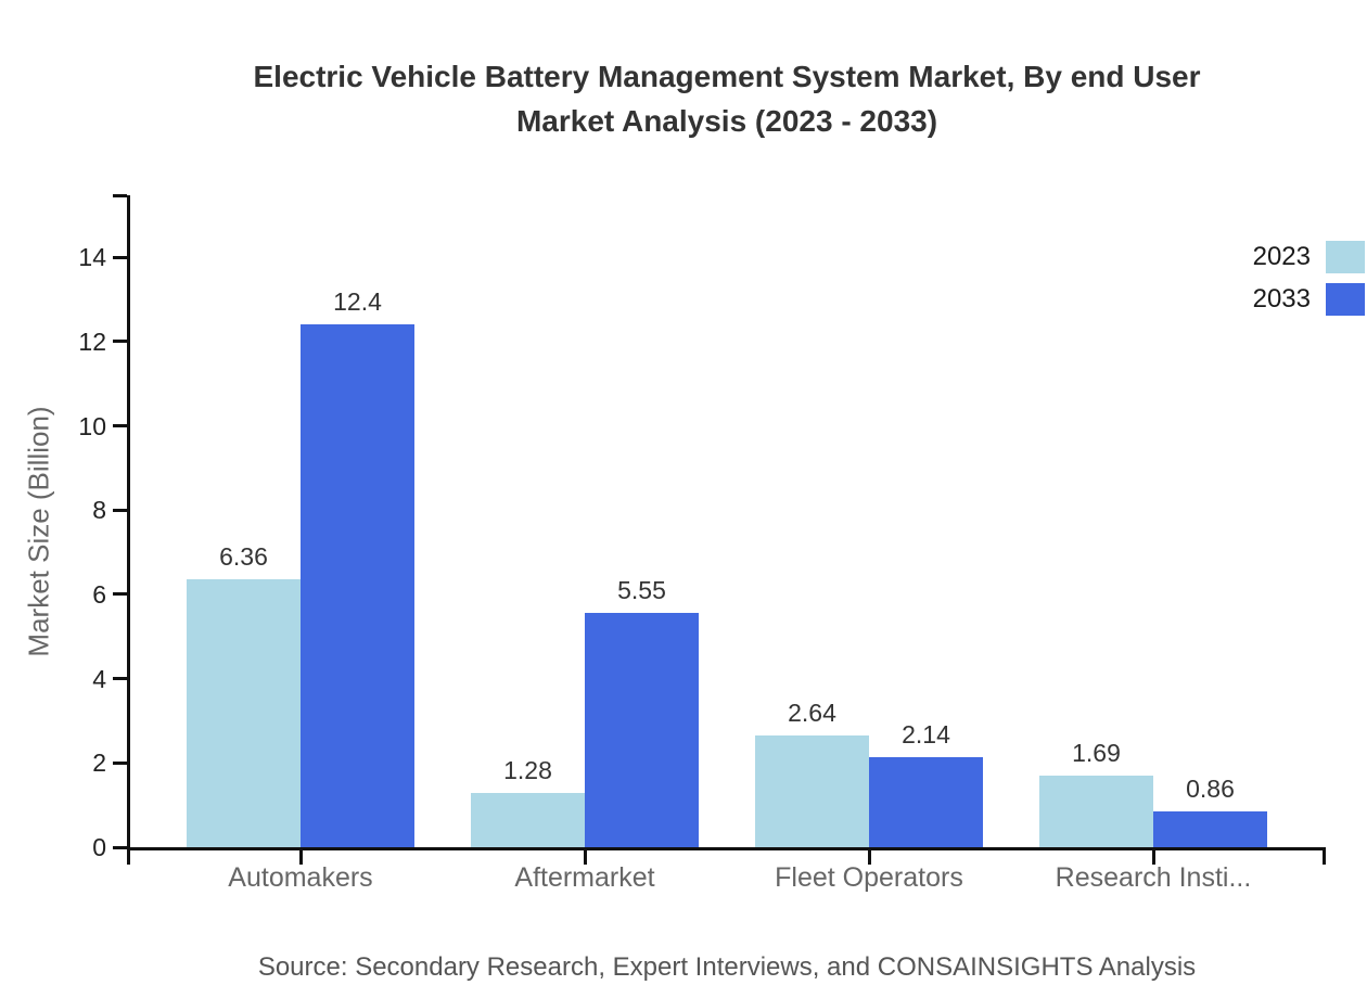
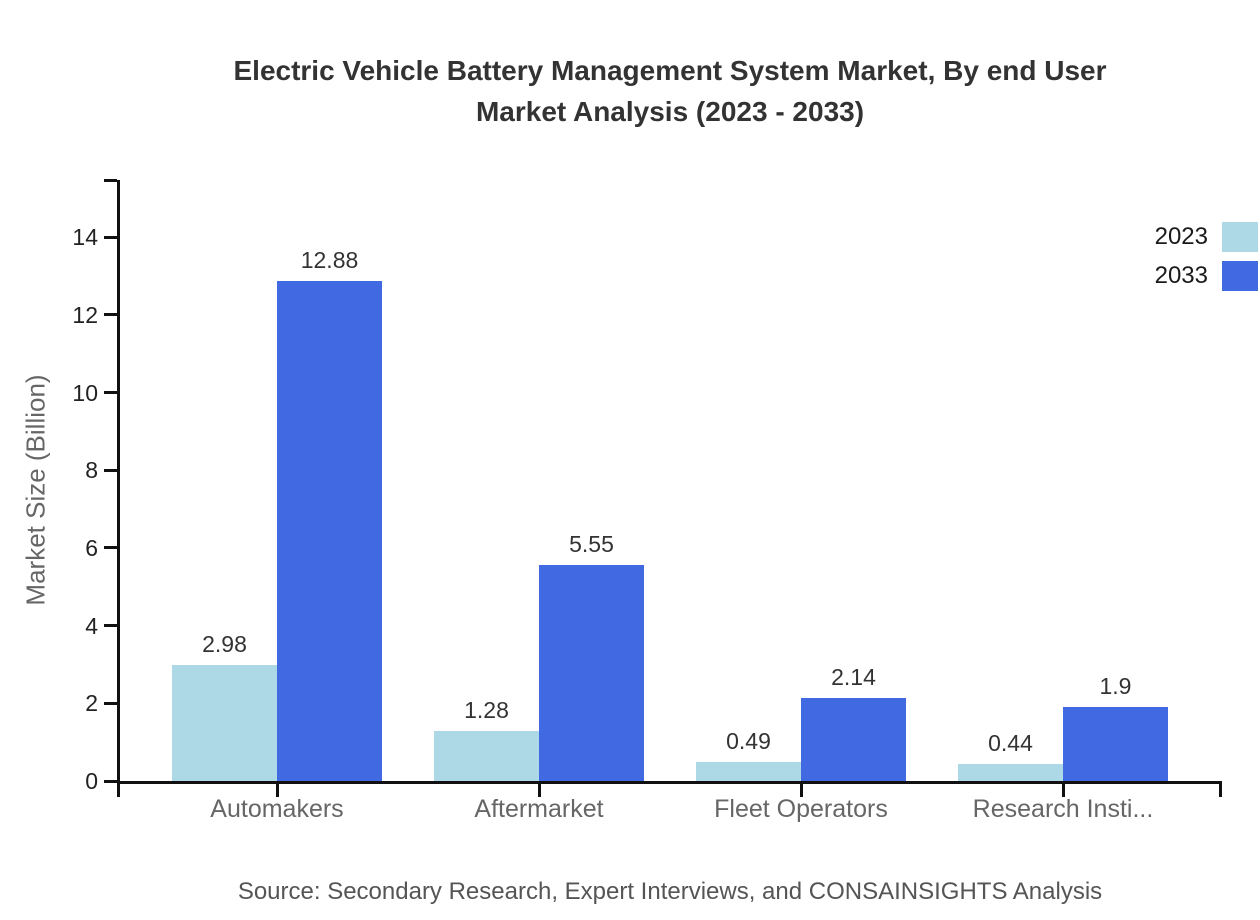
2023/Automakers: 6.36 -> 2.98
2033/Automakers: 12.4 -> 12.88
2023/Fleet Operators: 2.64 -> 0.49
2023/Research Insti...: 1.69 -> 0.44
2033/Research Insti...: 0.86 -> 1.9
